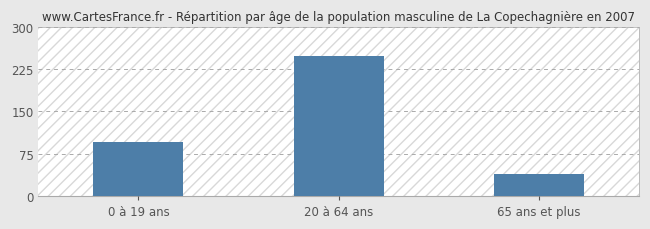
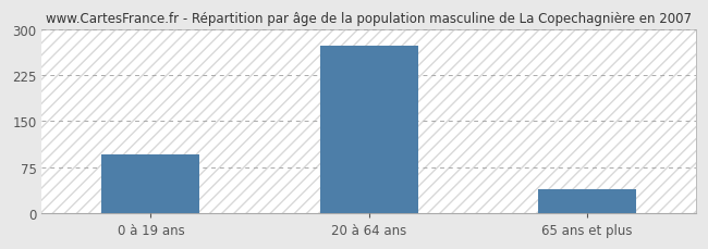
20 à 64 ans: 248 -> 274
